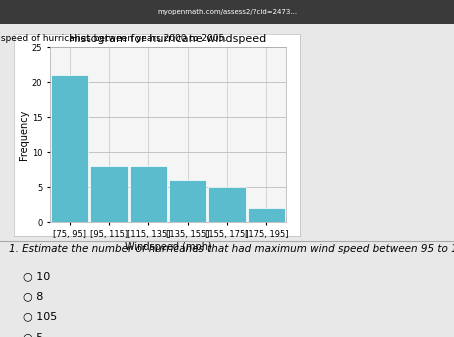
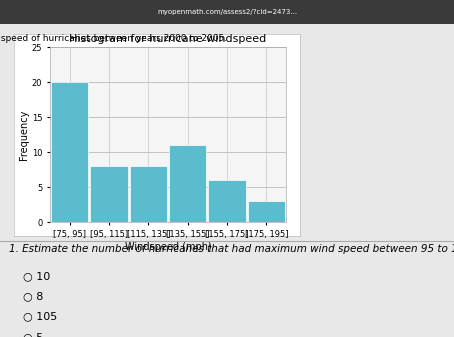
[75, 95]: 21 -> 20
[135, 155]: 6 -> 11
[155, 175]: 5 -> 6
[175, 195]: 2 -> 3
